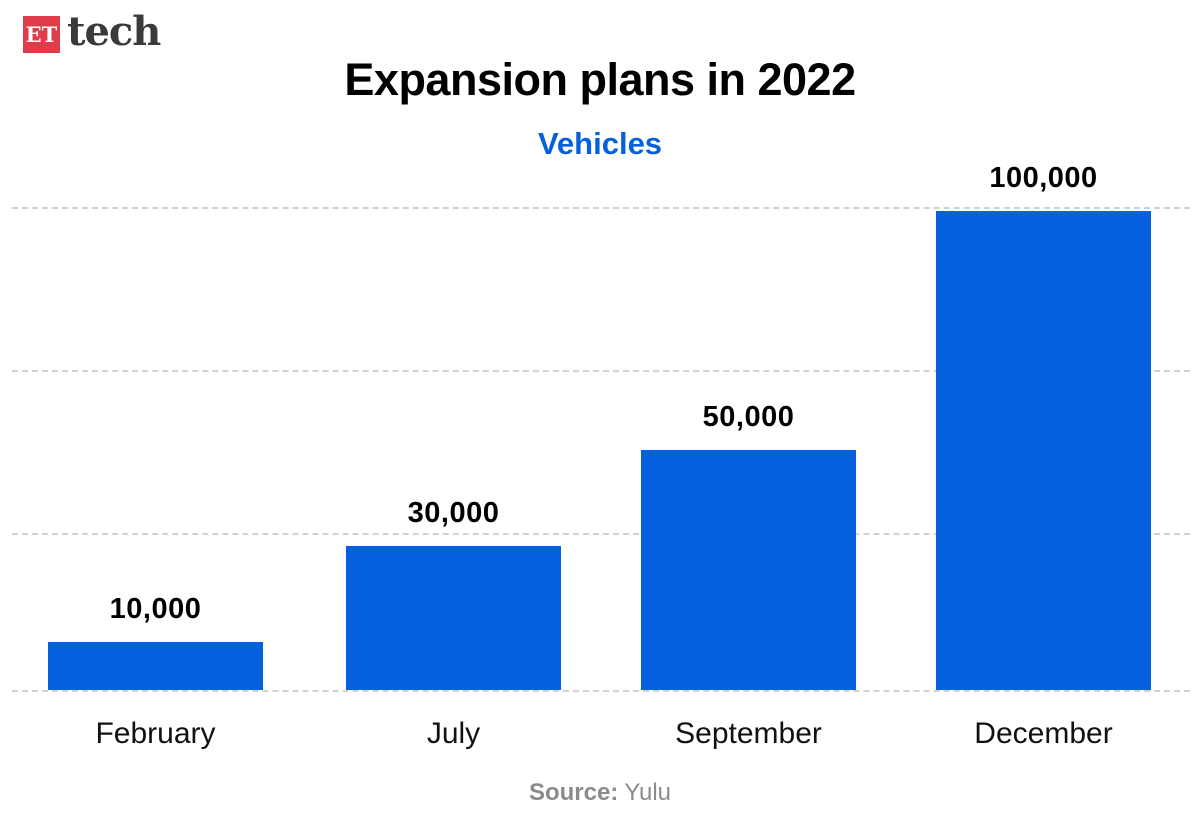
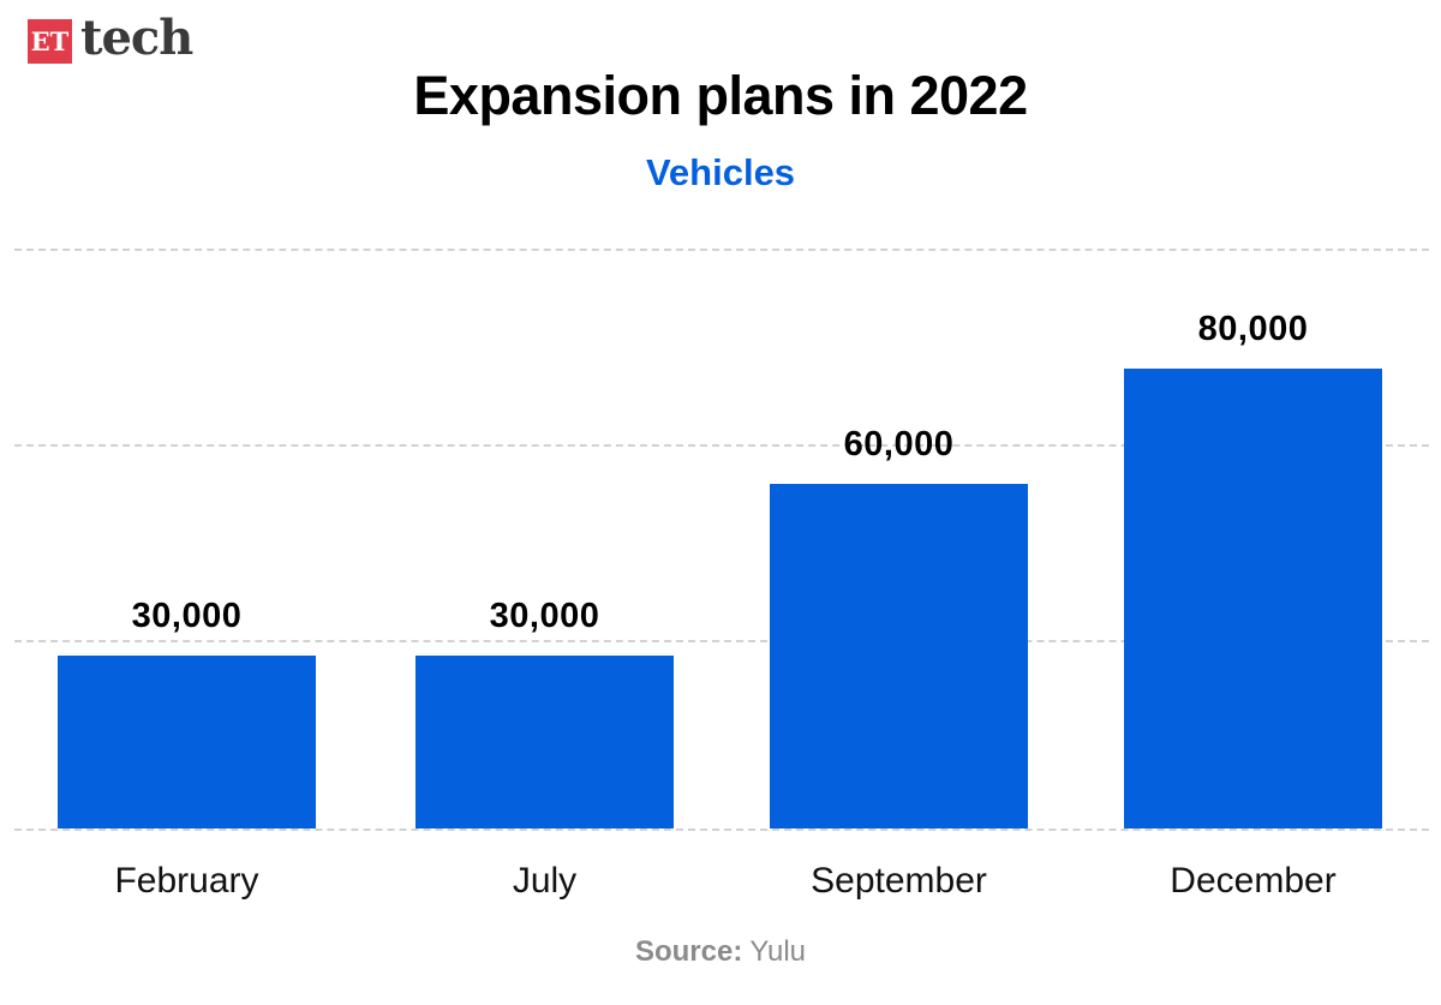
February: 10,000 -> 30,000
September: 50,000 -> 60,000
December: 100,000 -> 80,000
